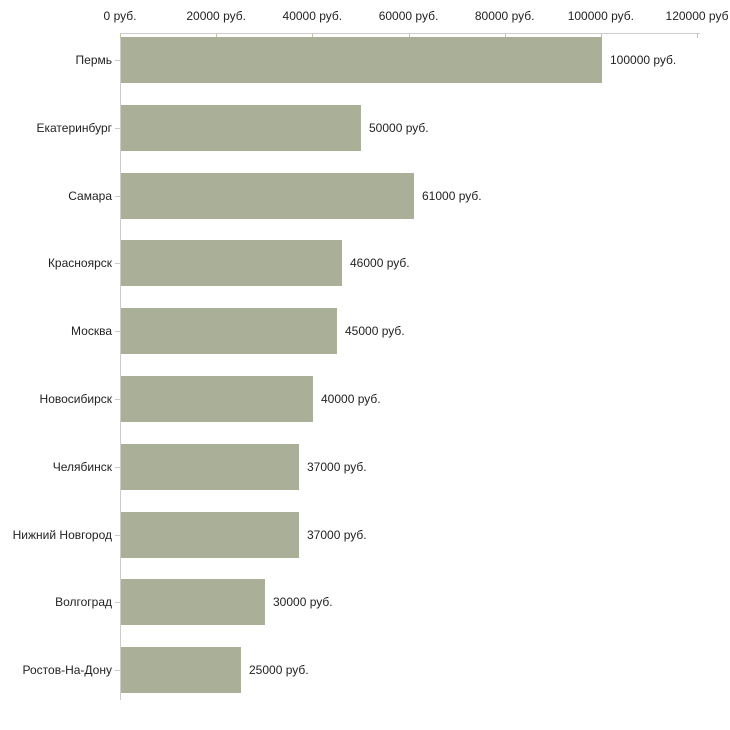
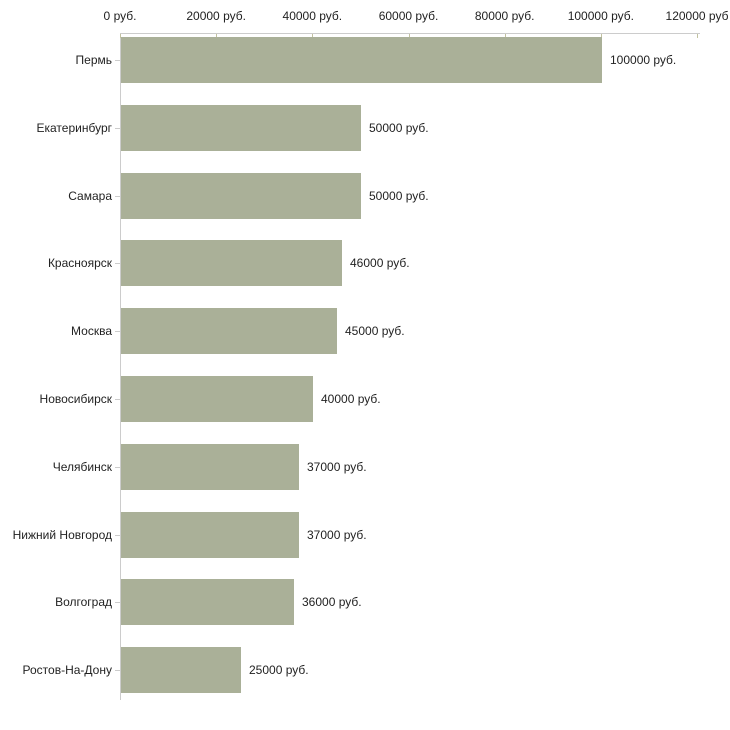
Самара: 61000 -> 50000
Волгоград: 30000 -> 36000
